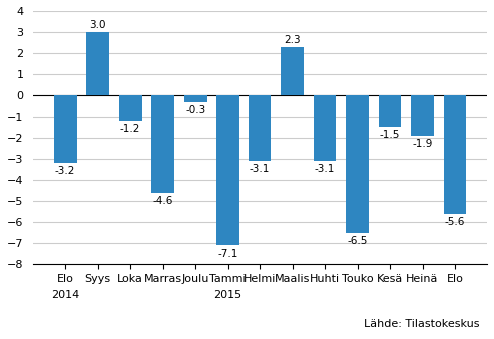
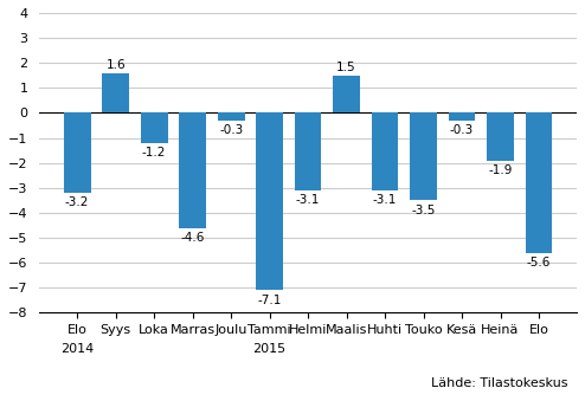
Syys: 3.0 -> 1.6
Maalis: 2.3 -> 1.5
Touko: -6.5 -> -3.5
Kesä: -1.5 -> -0.3
